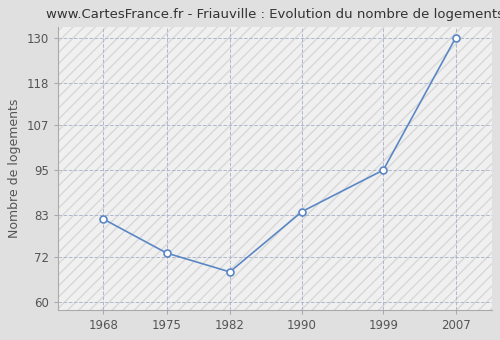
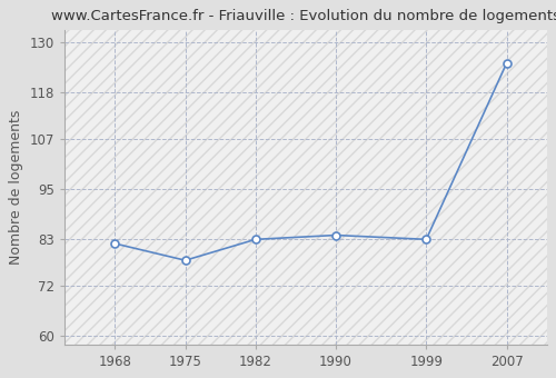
1975: 73 -> 78
1982: 68 -> 83
1999: 95 -> 83
2007: 130 -> 125
